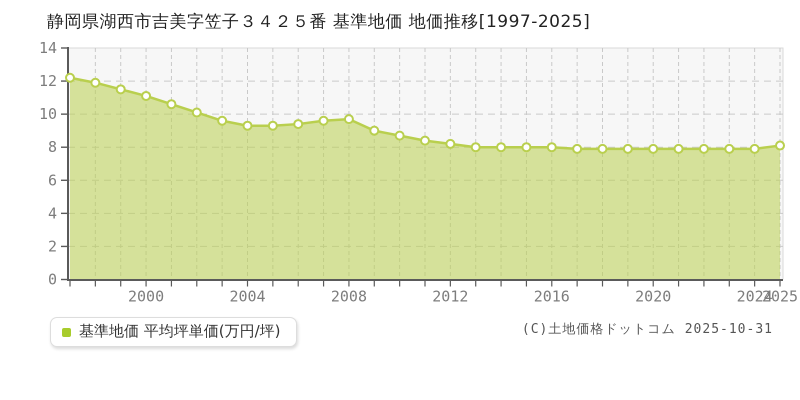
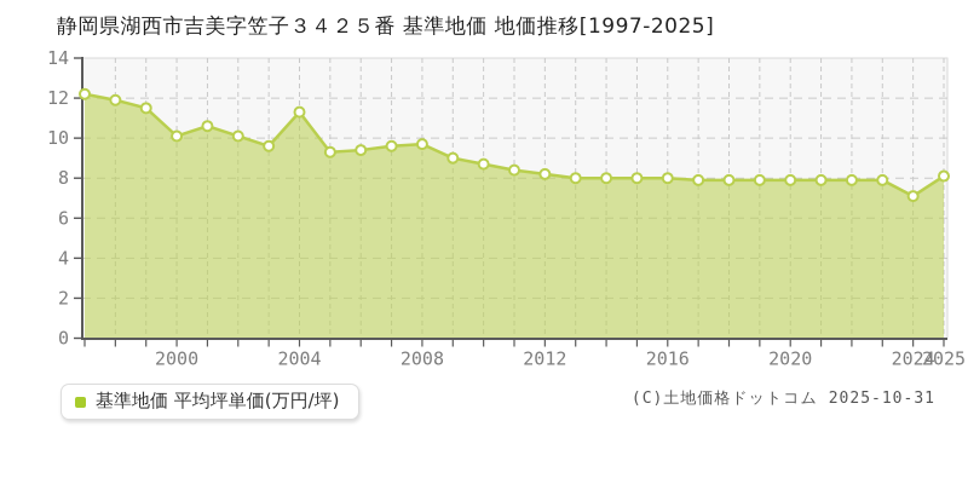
2000: 11.1 -> 10.1
2004: 9.3 -> 11.3
2024: 7.9 -> 7.1
